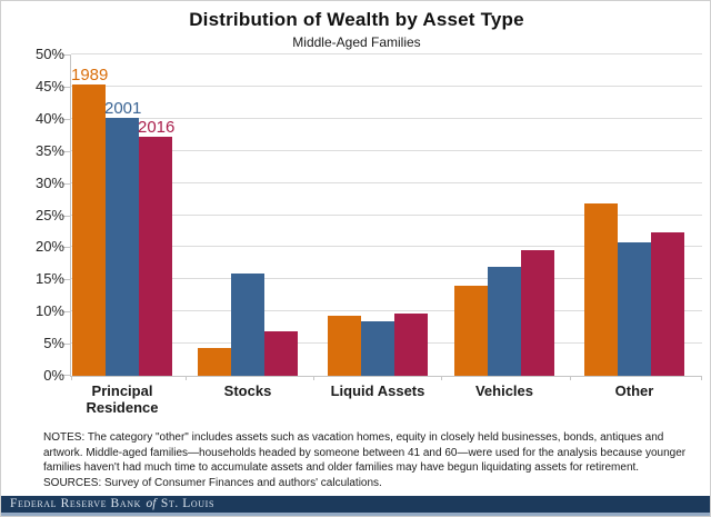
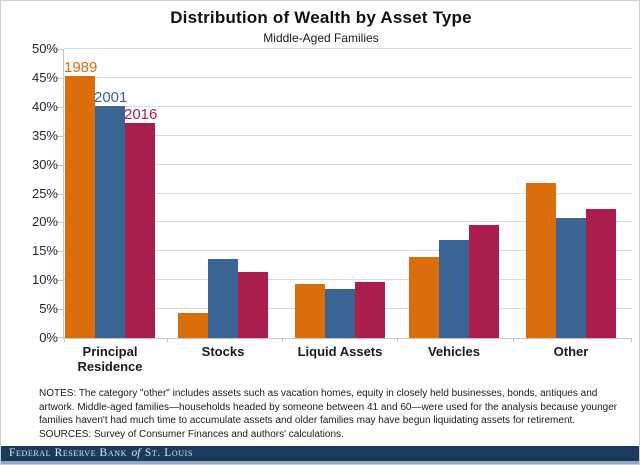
2001/Stocks: 16% -> 14%
2016/Stocks: 7% -> 11%
